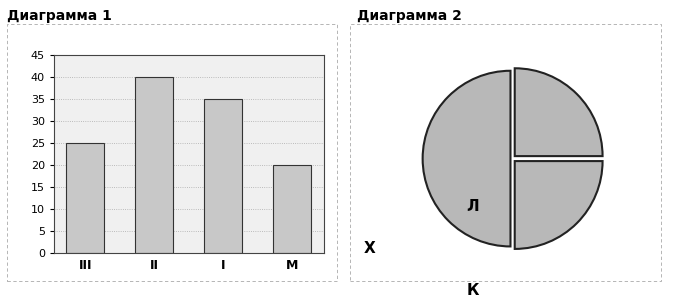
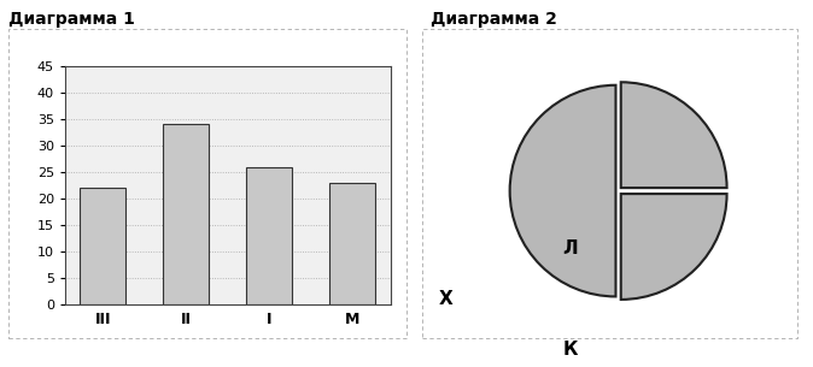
ІІІ: 25 -> 22
ІІ: 40 -> 34
І: 35 -> 26
М: 20 -> 23
